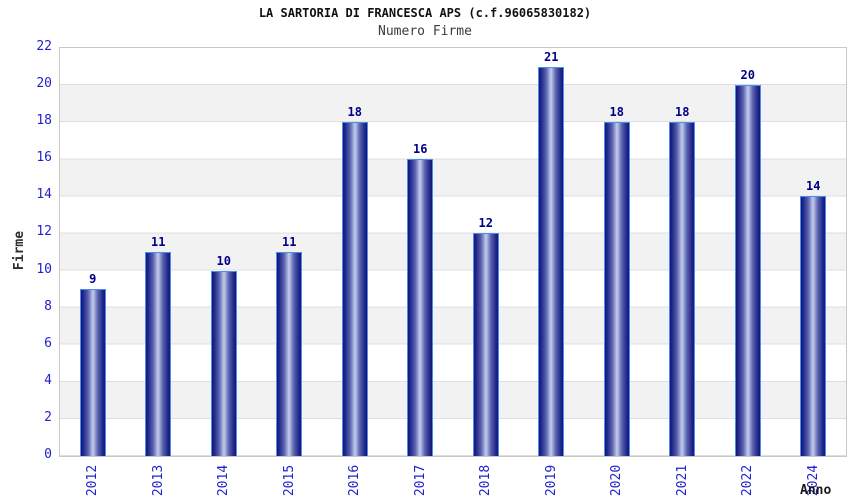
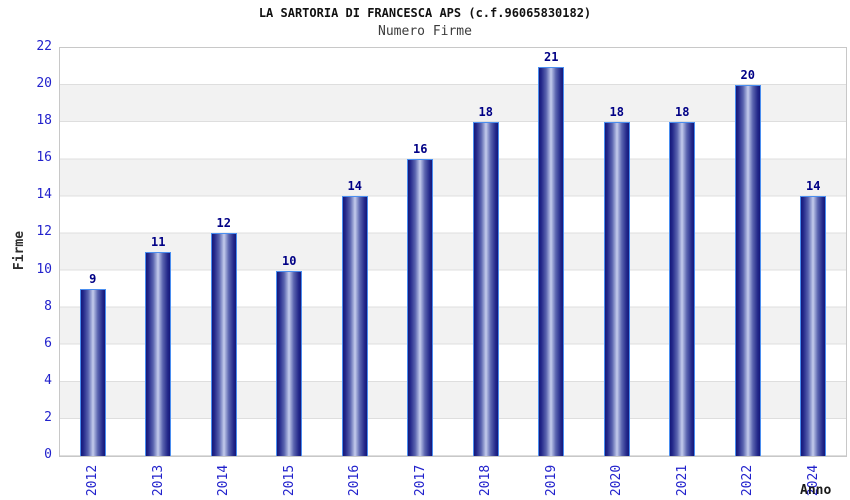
2014: 10 -> 12
2015: 11 -> 10
2016: 18 -> 14
2018: 12 -> 18
